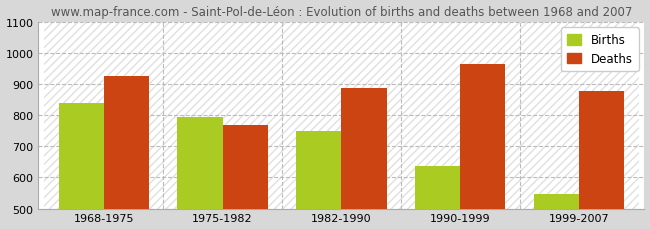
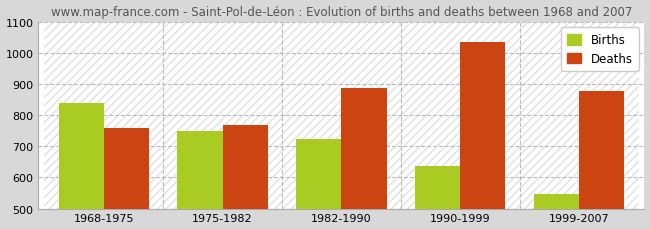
Deaths/1968-1975: 925 -> 760
Births/1975-1982: 795 -> 750
Births/1982-1990: 750 -> 722
Deaths/1990-1999: 965 -> 1035
